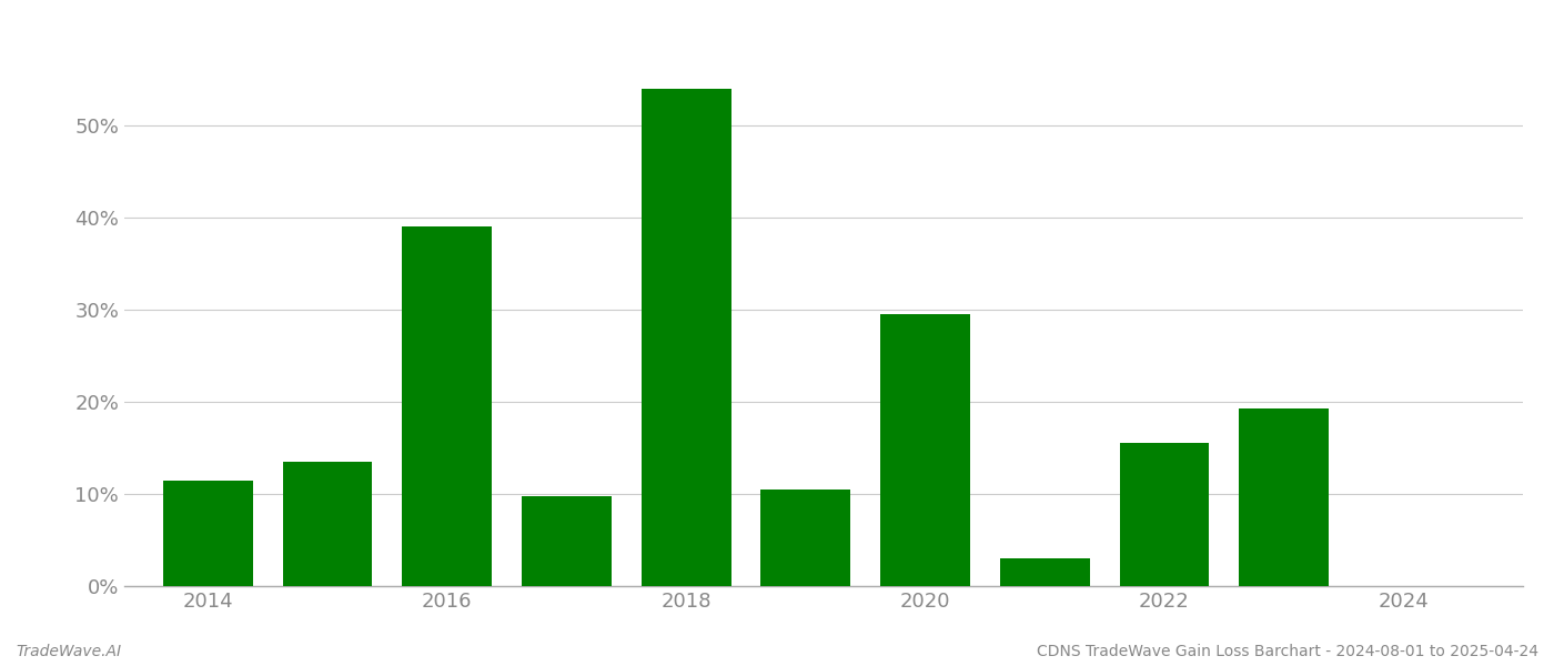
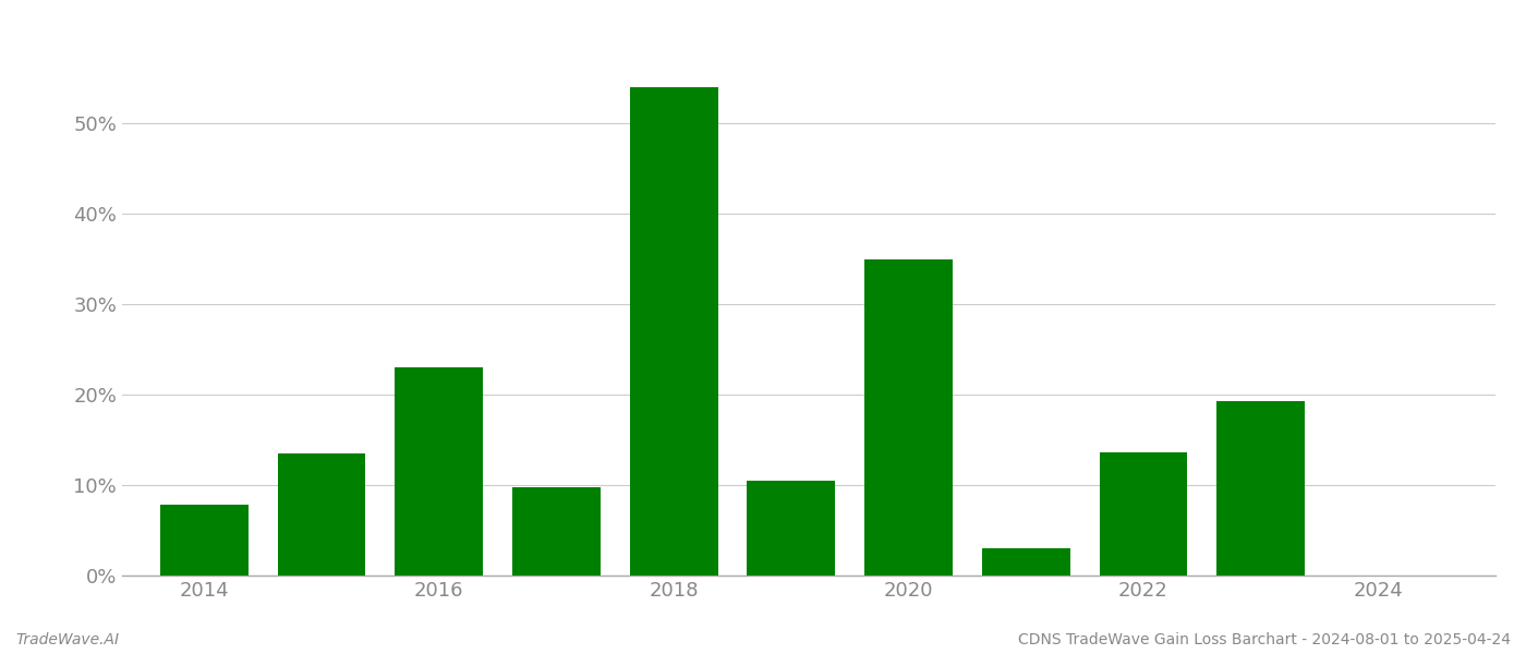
2014: 11.5% -> 7.8%
2016: 39.0% -> 23.0%
2020: 29.5% -> 35.0%
2022: 15.5% -> 13.6%
